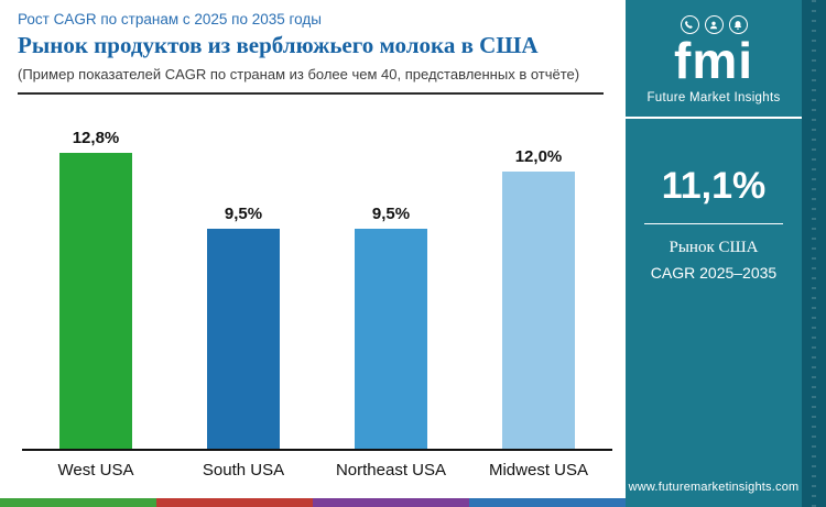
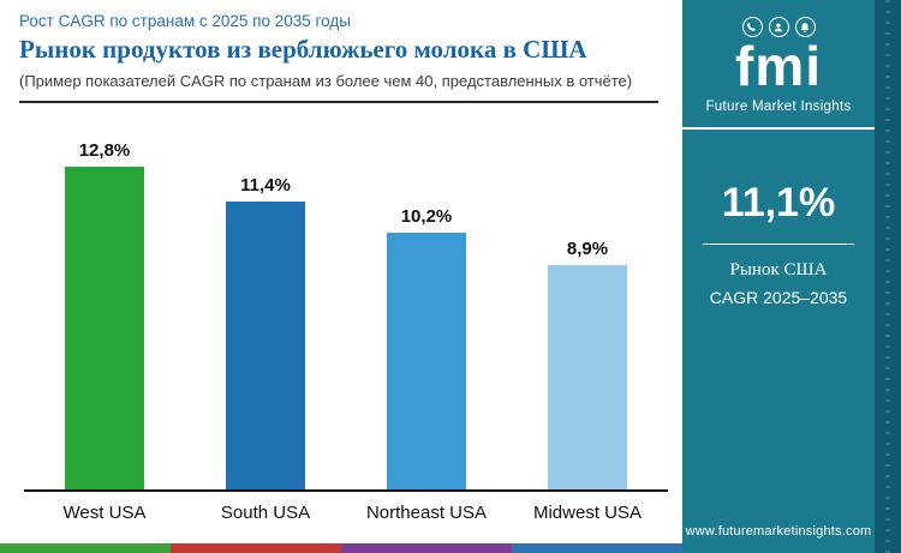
South USA: 9,5% -> 11,4%
Northeast USA: 9,5% -> 10,2%
Midwest USA: 12,0% -> 8,9%
